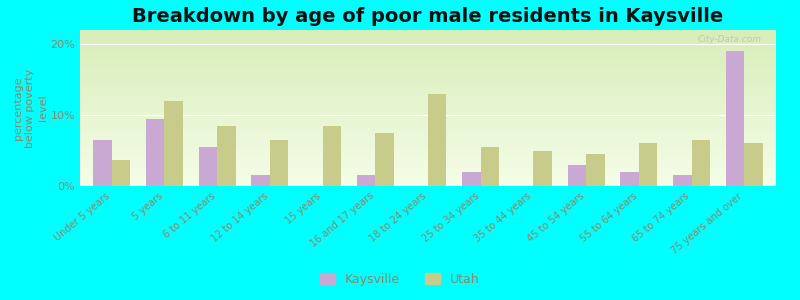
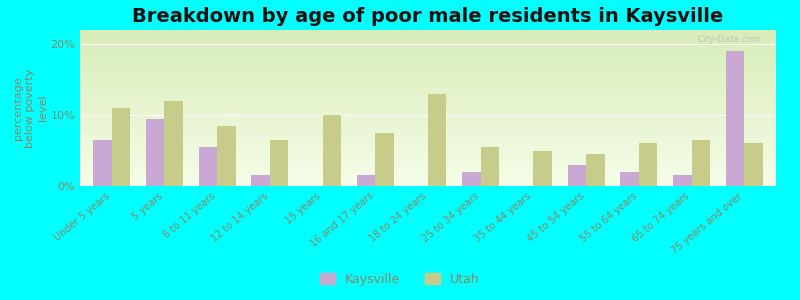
Utah/Under 5 years: 3.6% -> 11.0%
Utah/15 years: 8.4% -> 10.0%
